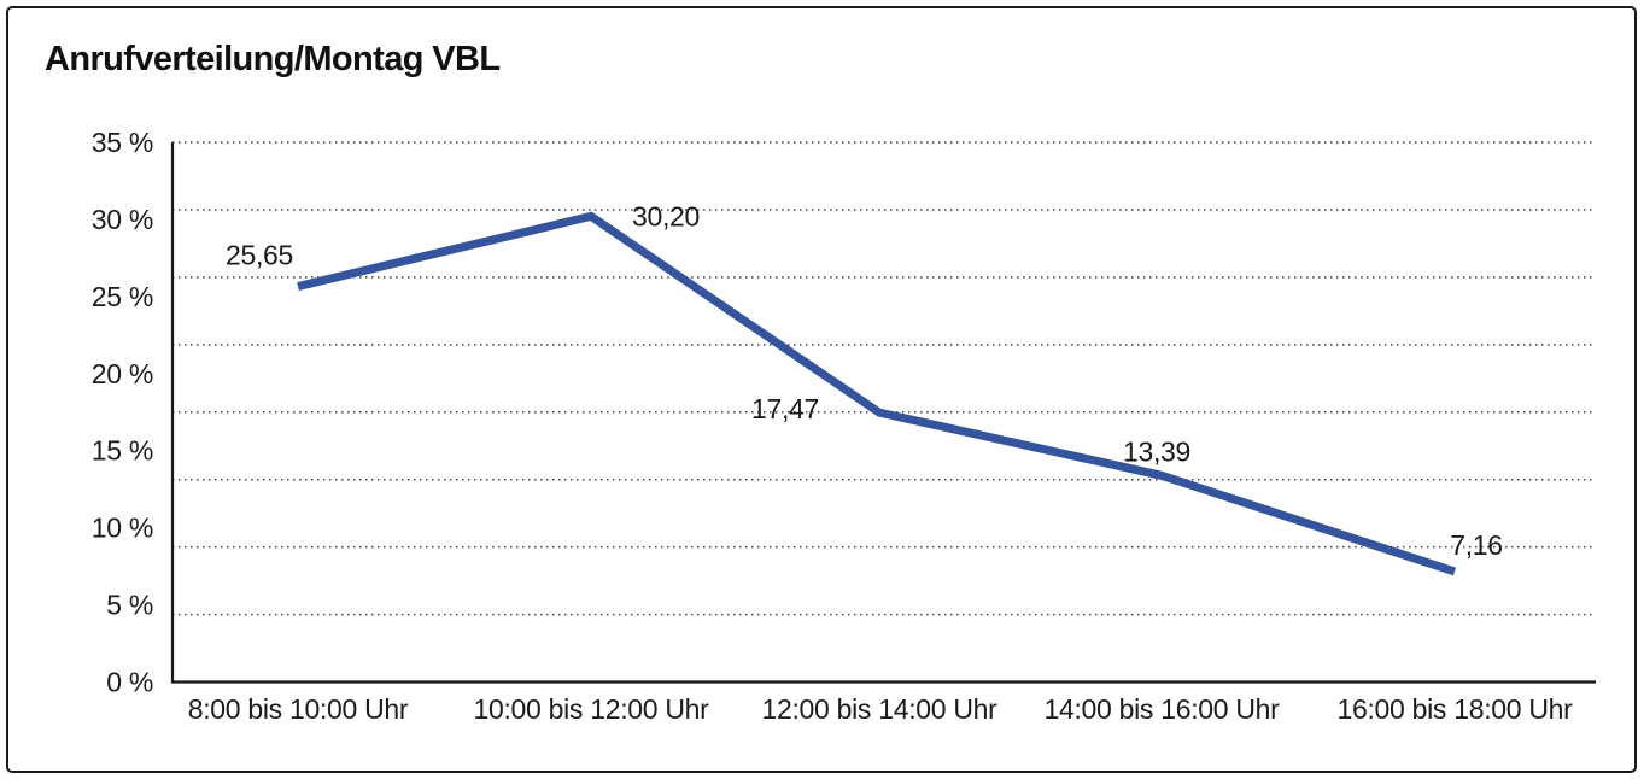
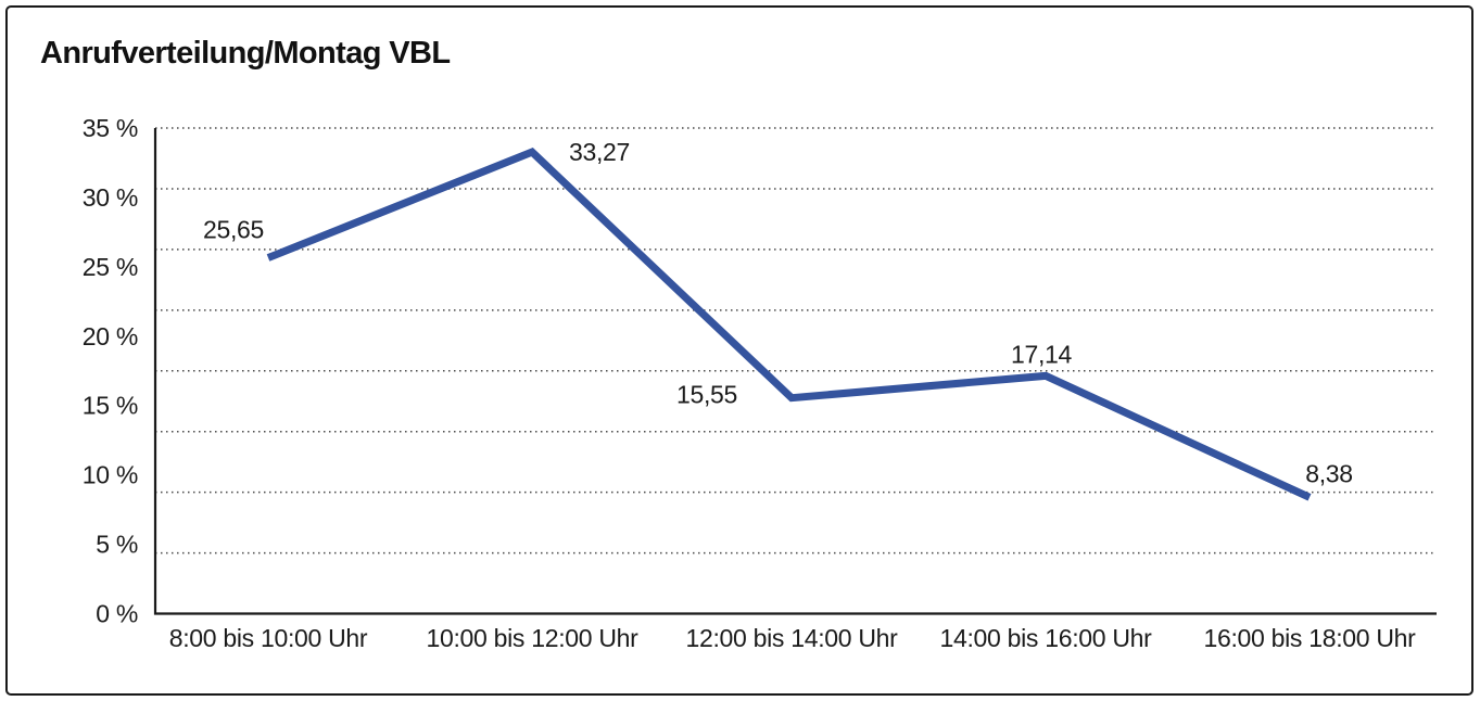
10:00 bis 12:00 Uhr: 30,20 -> 33,27
12:00 bis 14:00 Uhr: 17,47 -> 15,55
14:00 bis 16:00 Uhr: 13,39 -> 17,14
16:00 bis 18:00 Uhr: 7,16 -> 8,38
